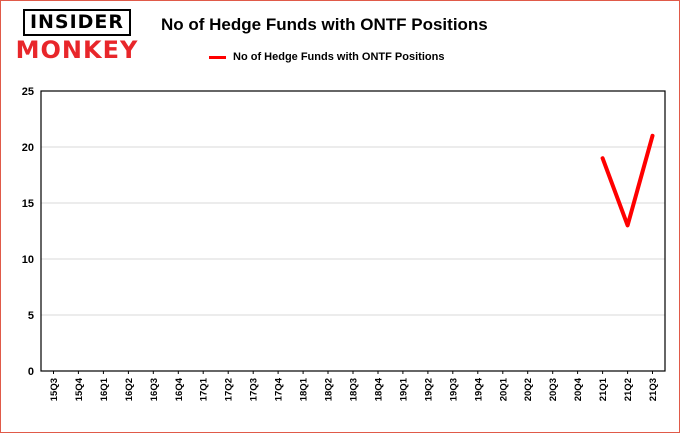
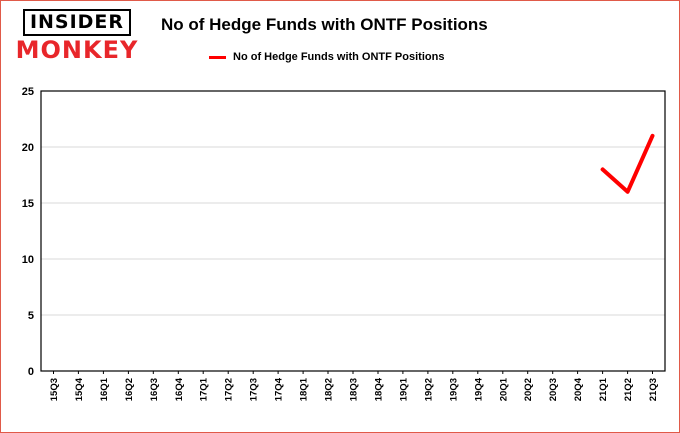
21Q1: 19 -> 18
21Q2: 13 -> 16
